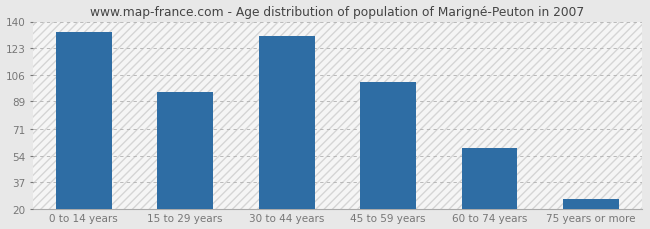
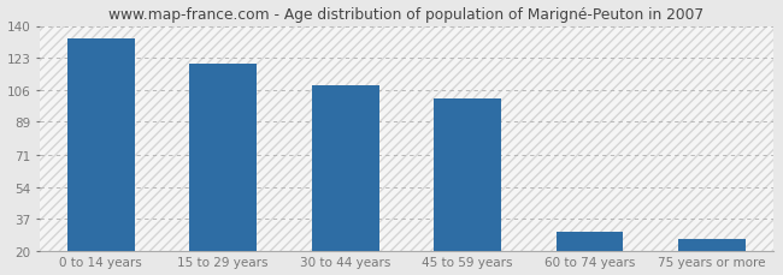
15 to 29 years: 95 -> 120
30 to 44 years: 131 -> 108
60 to 74 years: 59 -> 30
